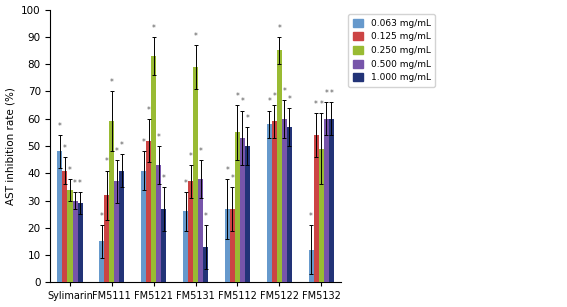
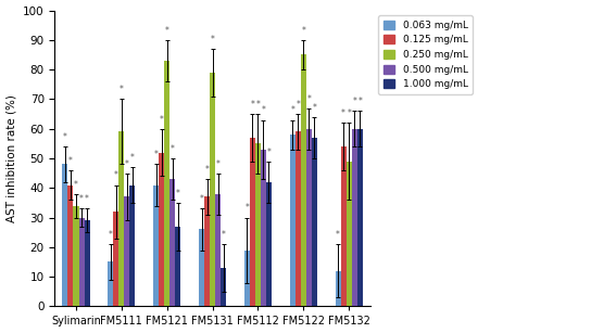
0.063 mg/mL/FM5112: 27 -> 19
0.125 mg/mL/FM5112: 27 -> 57
1.000 mg/mL/FM5112: 50 -> 42
